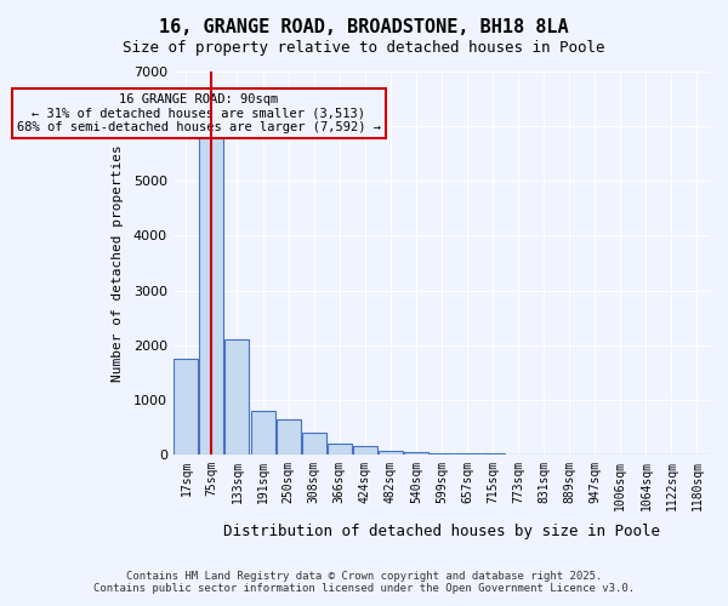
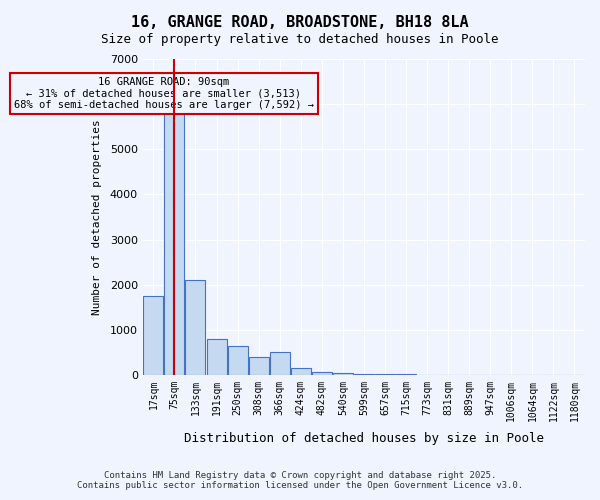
366sqm: 200 -> 500
